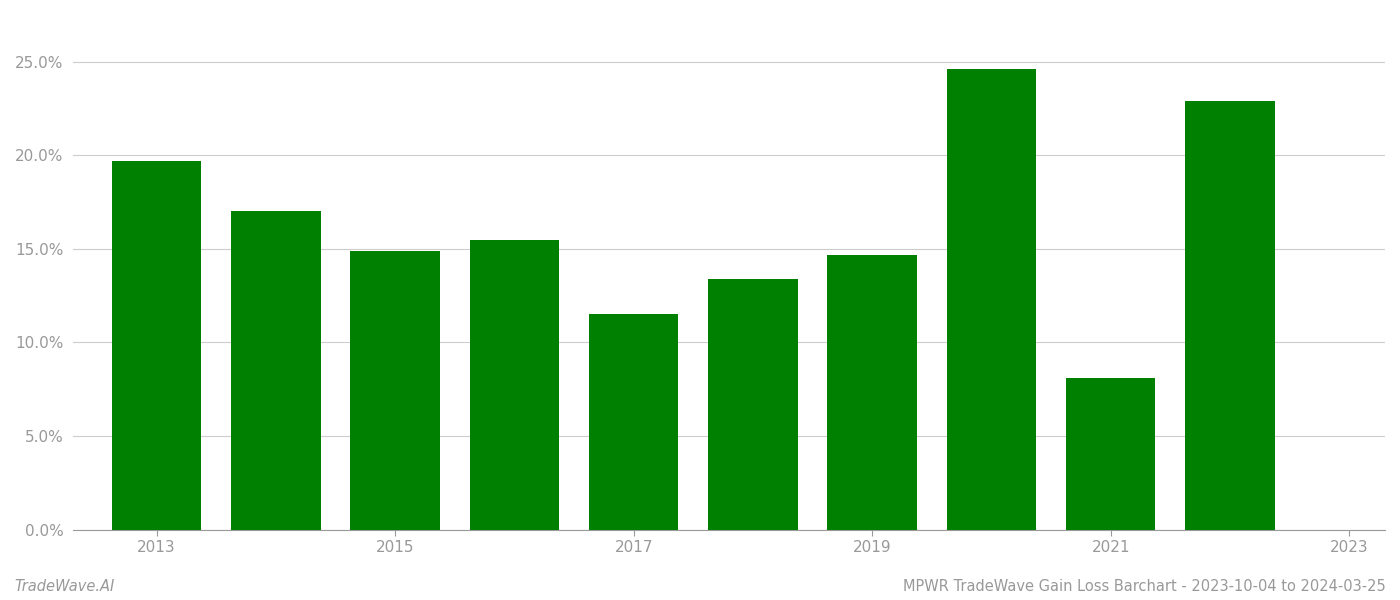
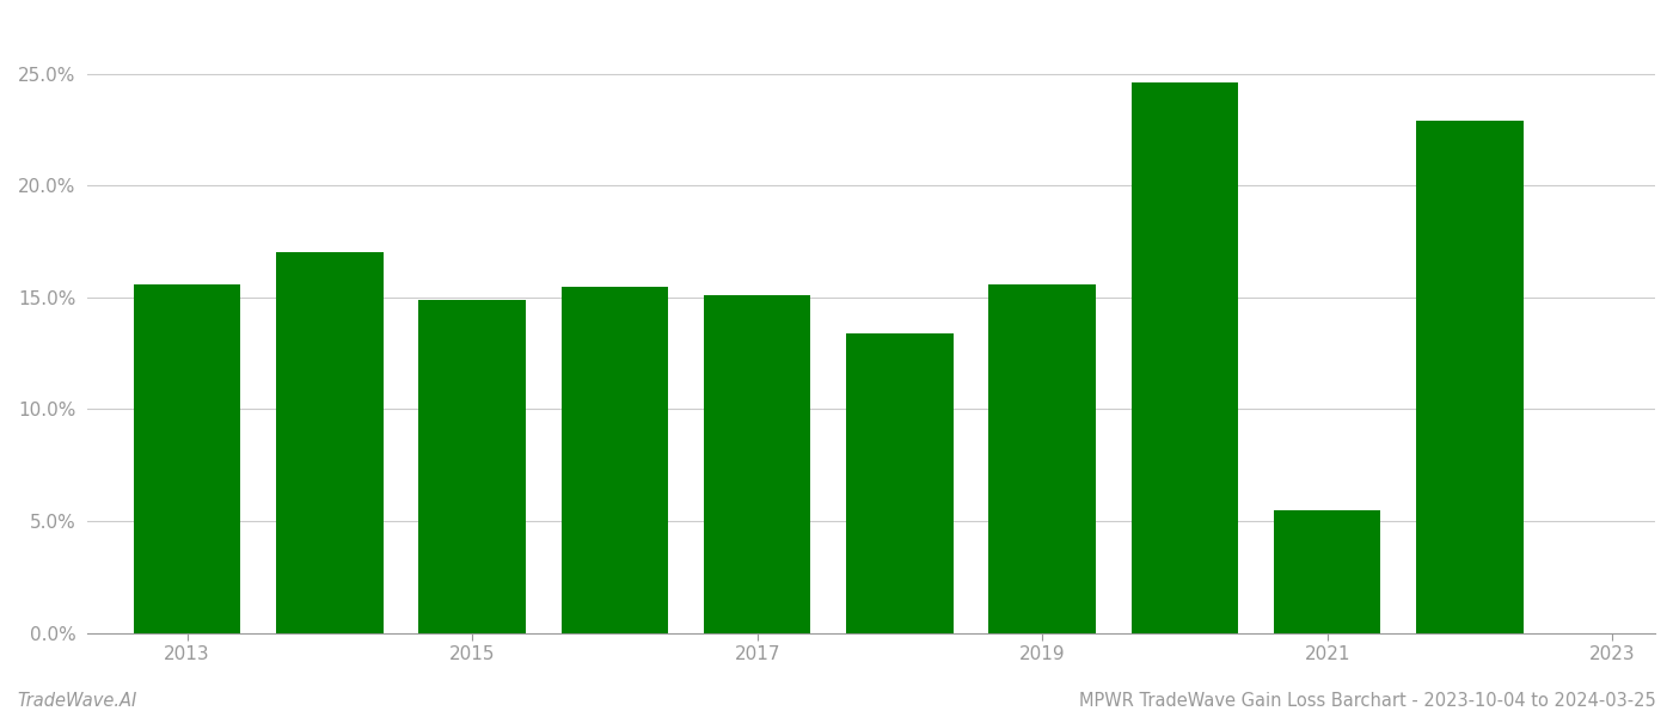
2013: 19.7% -> 15.6%
2017: 11.5% -> 15.1%
2019: 14.7% -> 15.6%
2021: 8.1% -> 5.5%
